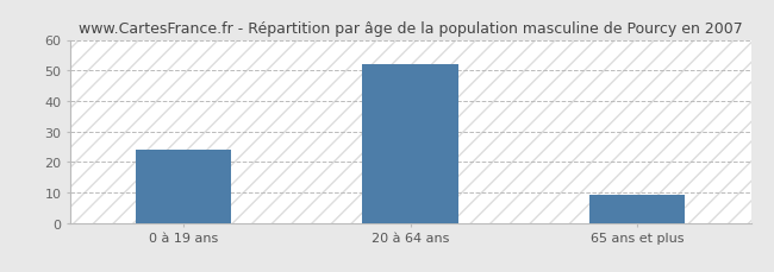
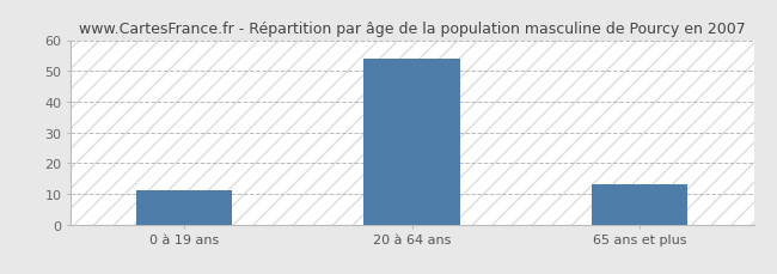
0 à 19 ans: 24 -> 11
20 à 64 ans: 52 -> 54
65 ans et plus: 9 -> 13
